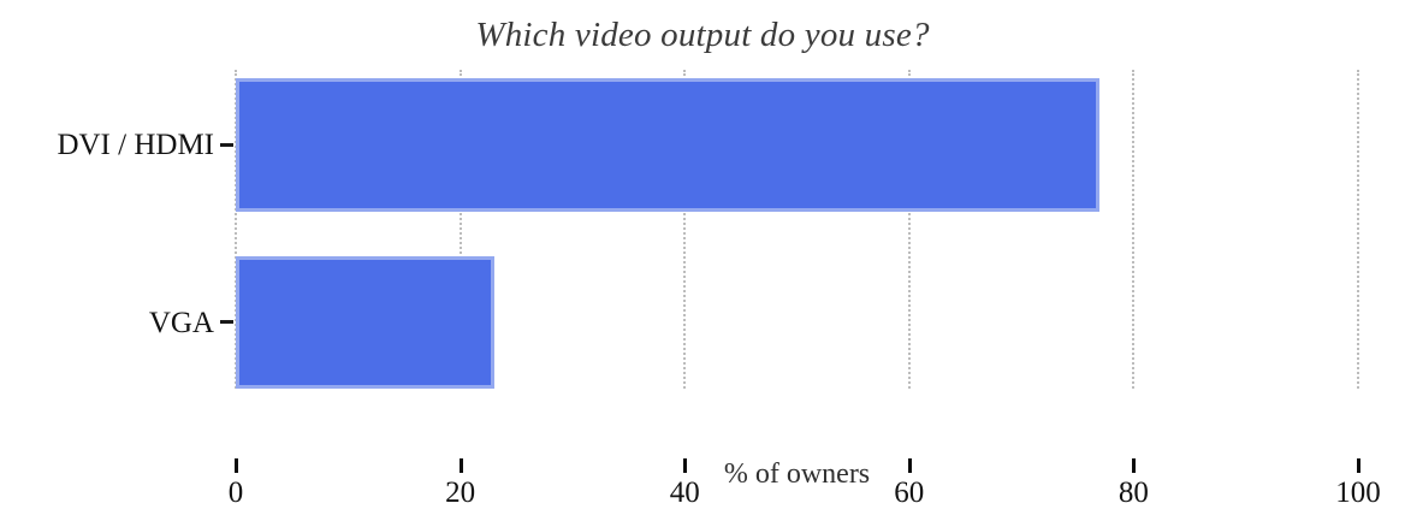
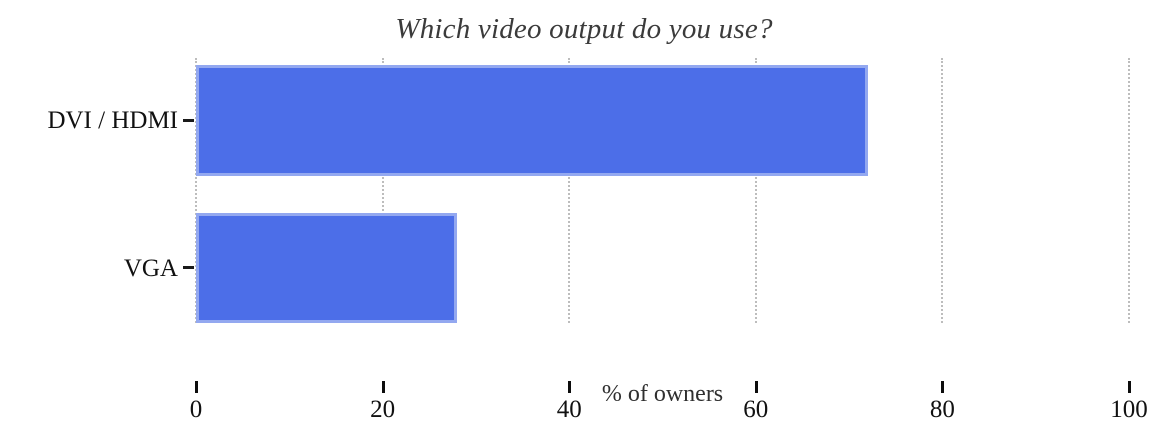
DVI / HDMI: 77 -> 72
VGA: 23 -> 28
